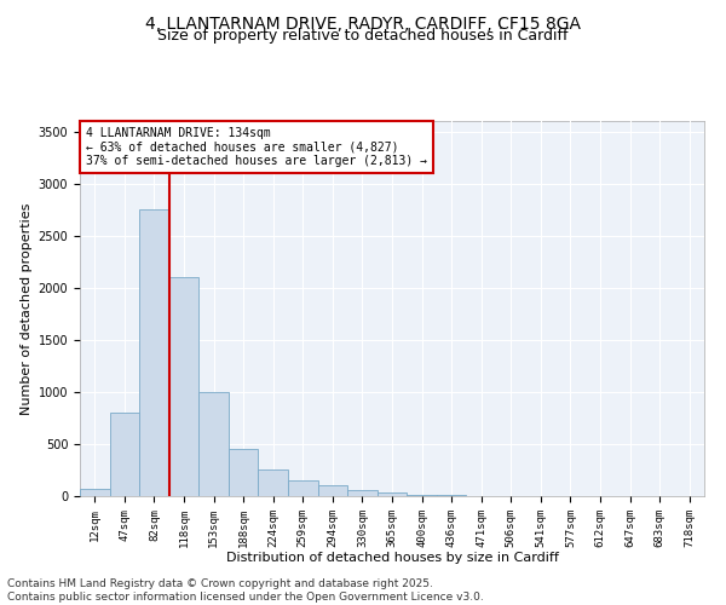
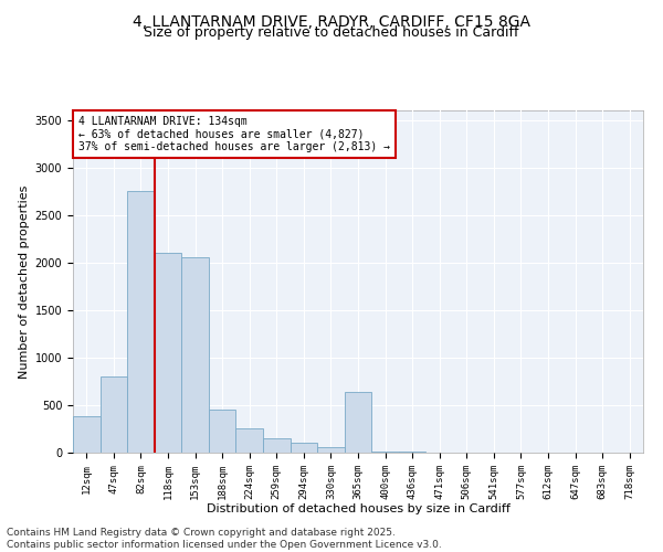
12sqm: 80 -> 380
153sqm: 1000 -> 2060
365sqm: 30 -> 640
